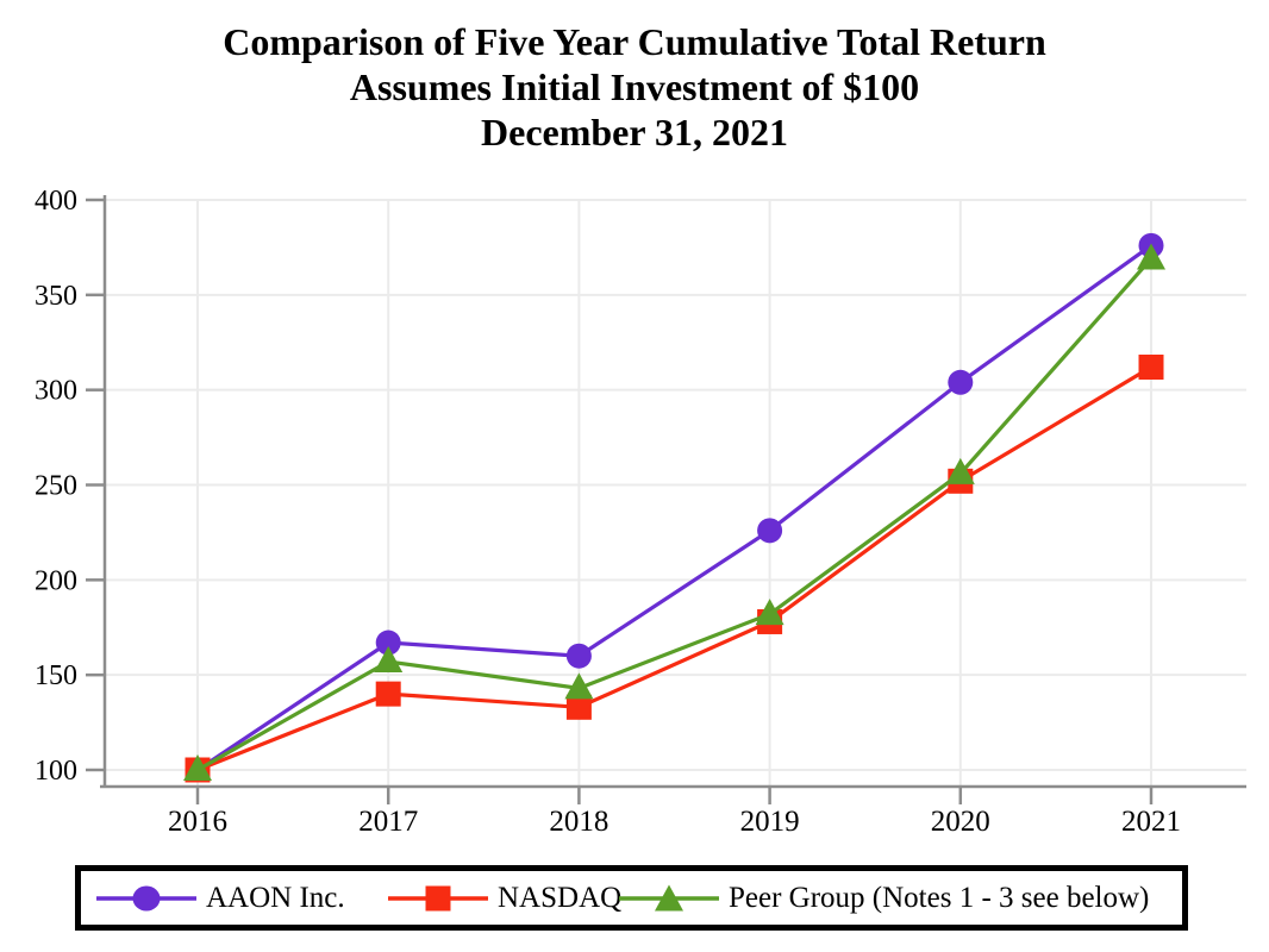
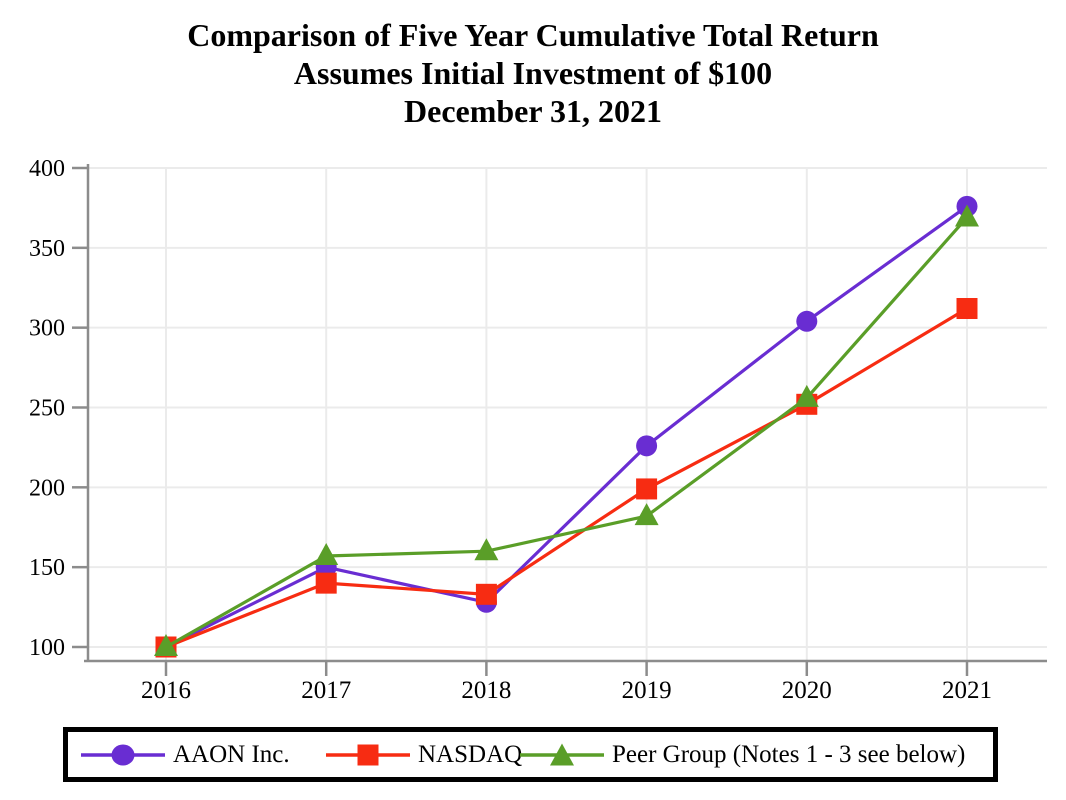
AAON Inc./2017: 167 -> 150
AAON Inc./2018: 160 -> 128
Peer Group (Notes 1 - 3 see below)/2018: 143 -> 160
NASDAQ/2019: 178 -> 199
